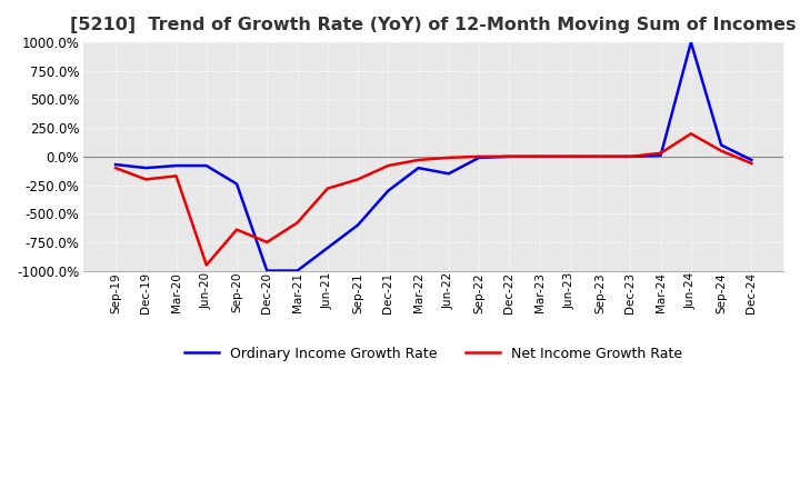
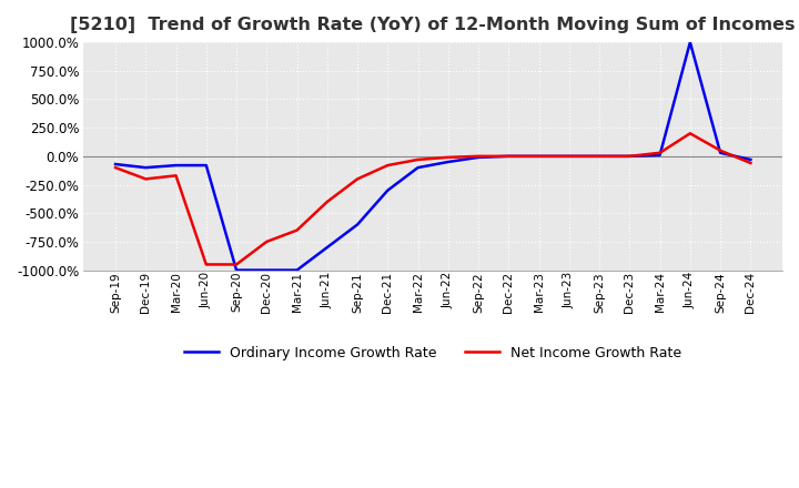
Ordinary Income Growth Rate/Sep-20: -240% -> -1000%
Net Income Growth Rate/Sep-20: -640% -> -950%
Net Income Growth Rate/Mar-21: -580% -> -650%
Net Income Growth Rate/Jun-21: -280% -> -400%
Ordinary Income Growth Rate/Jun-22: -150% -> -50%
Ordinary Income Growth Rate/Sep-24: 100% -> 30%
